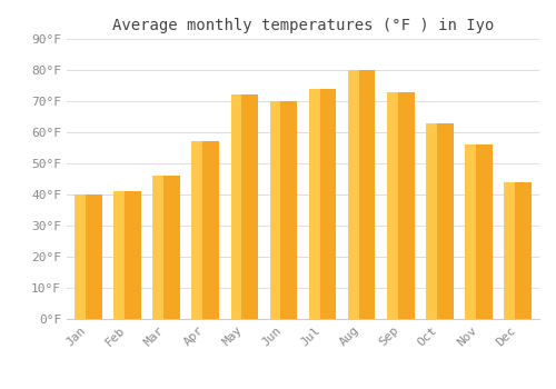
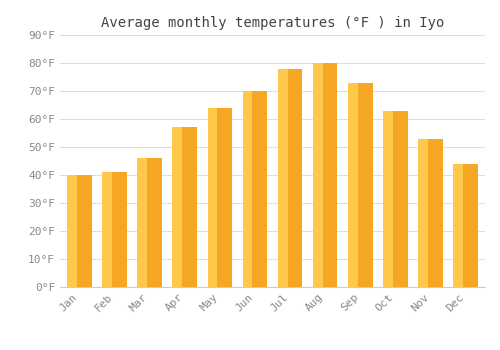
May: 72°F -> 64°F
Jul: 74°F -> 78°F
Nov: 56°F -> 53°F
